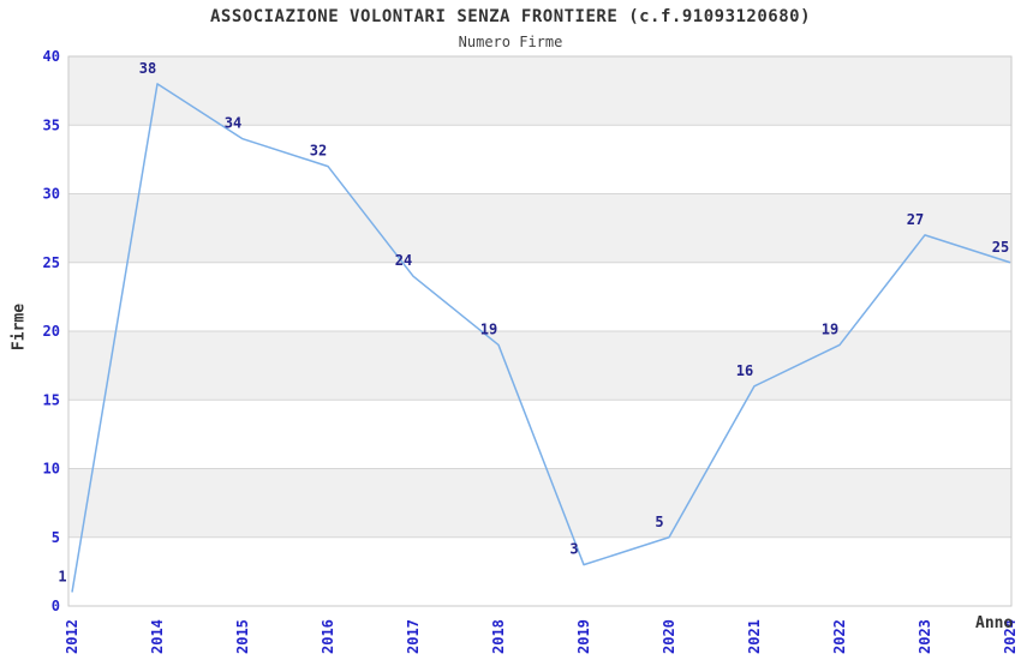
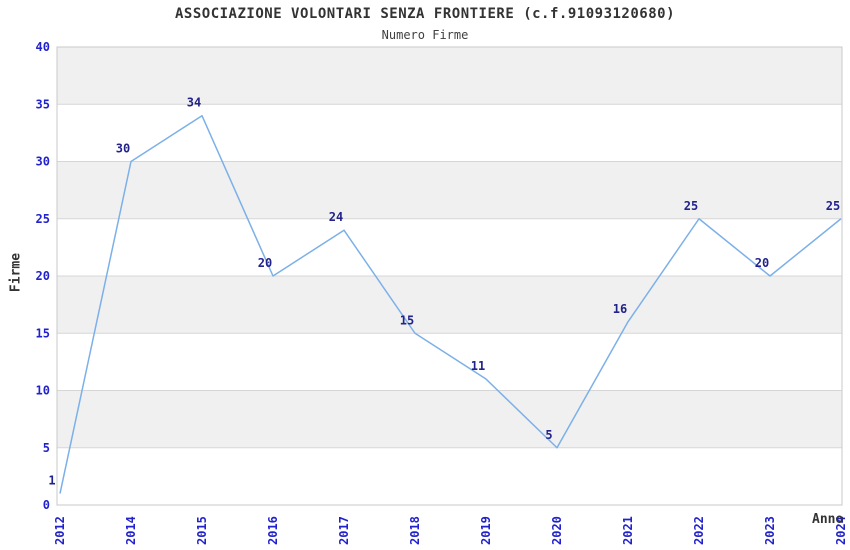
2014: 38 -> 30
2016: 32 -> 20
2018: 19 -> 15
2019: 3 -> 11
2022: 19 -> 25
2023: 27 -> 20
